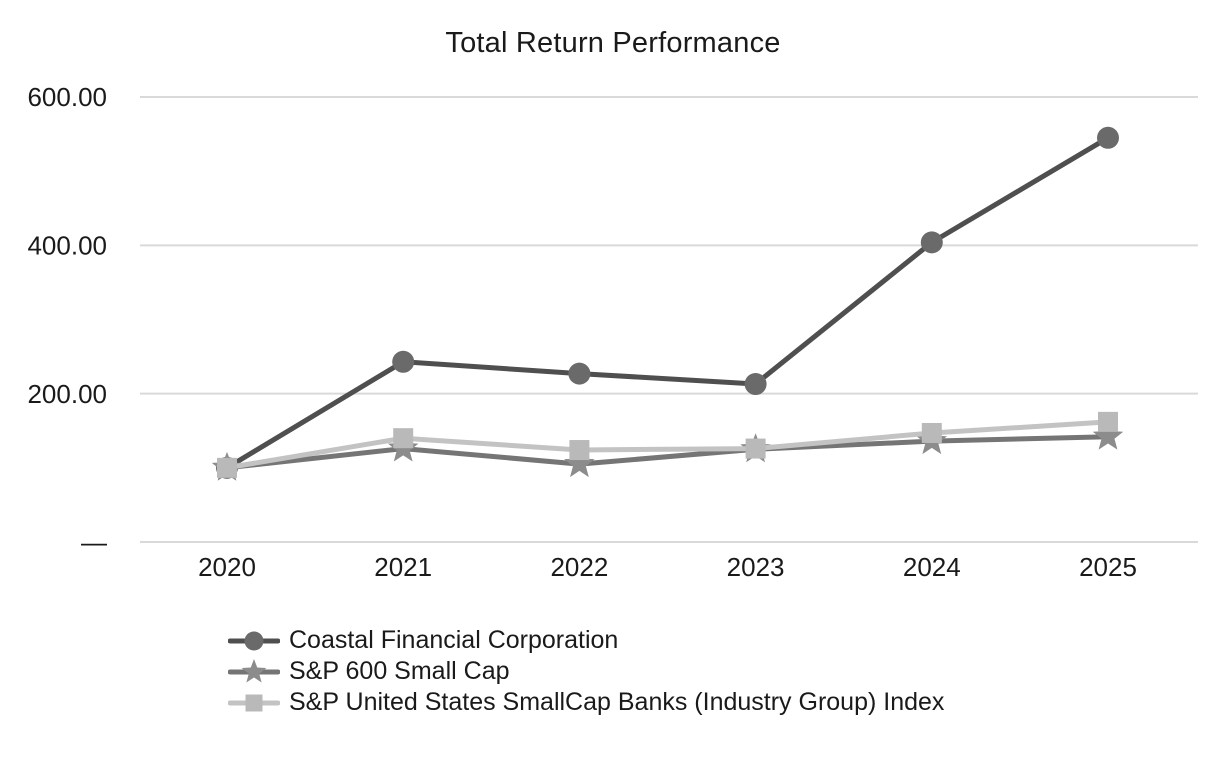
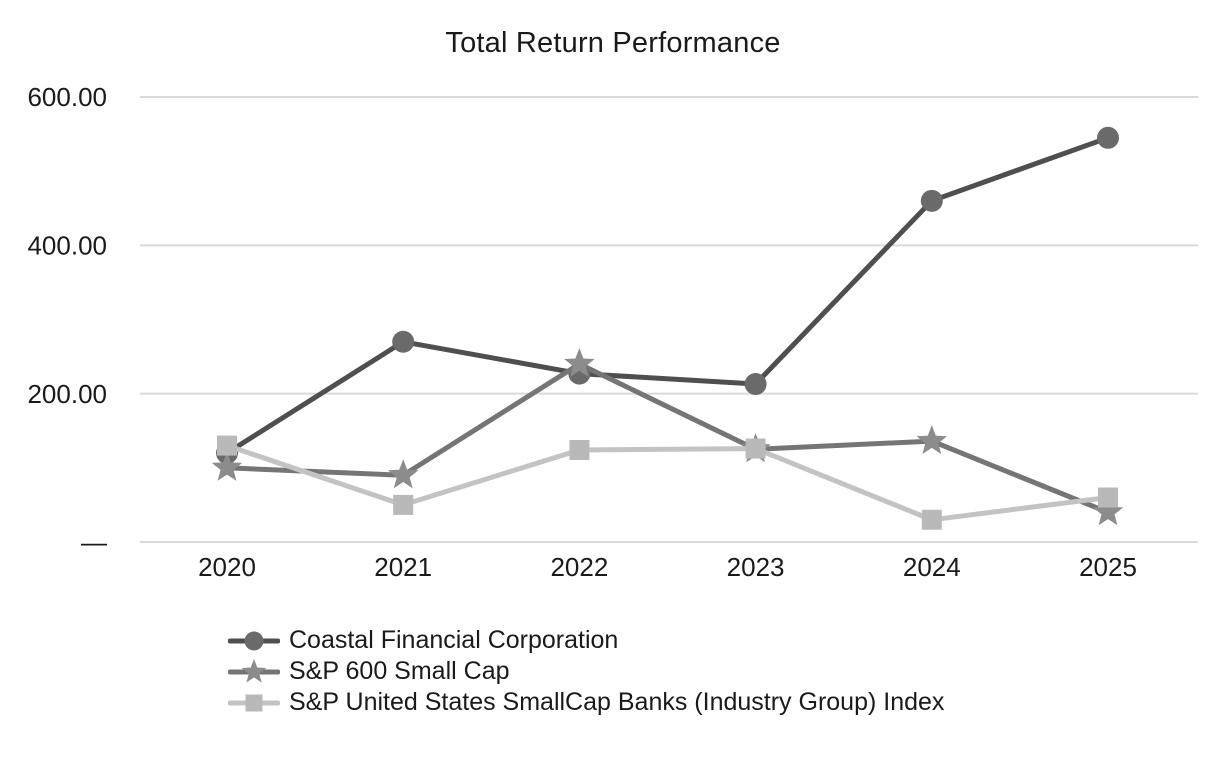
Coastal Financial Corporation/2020: 100 -> 120
S&P United States SmallCap Banks (Industry Group) Index/2020: 100 -> 130
Coastal Financial Corporation/2021: 240 -> 270
S&P 600 Small Cap/2021: 130 -> 90
S&P United States SmallCap Banks (Industry Group) Index/2021: 140 -> 50
S&P 600 Small Cap/2022: 100 -> 240
Coastal Financial Corporation/2024: 400 -> 460
S&P United States SmallCap Banks (Industry Group) Index/2024: 150 -> 30
S&P 600 Small Cap/2025: 140 -> 40
S&P United States SmallCap Banks (Industry Group) Index/2025: 160 -> 60
